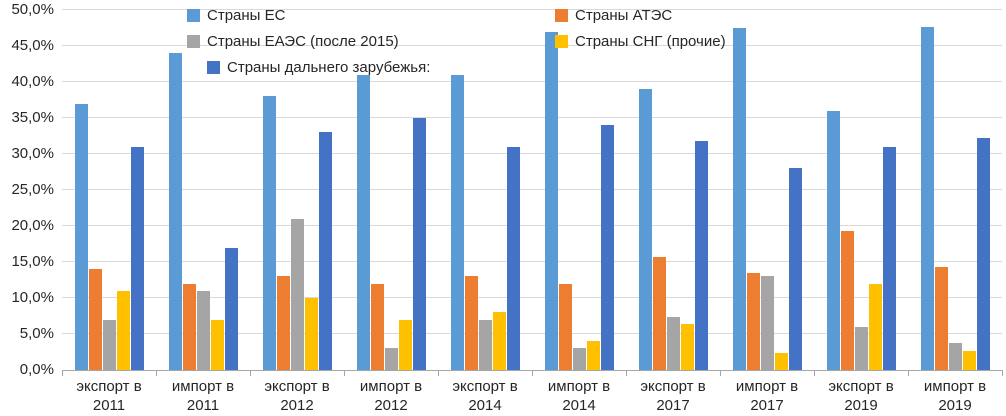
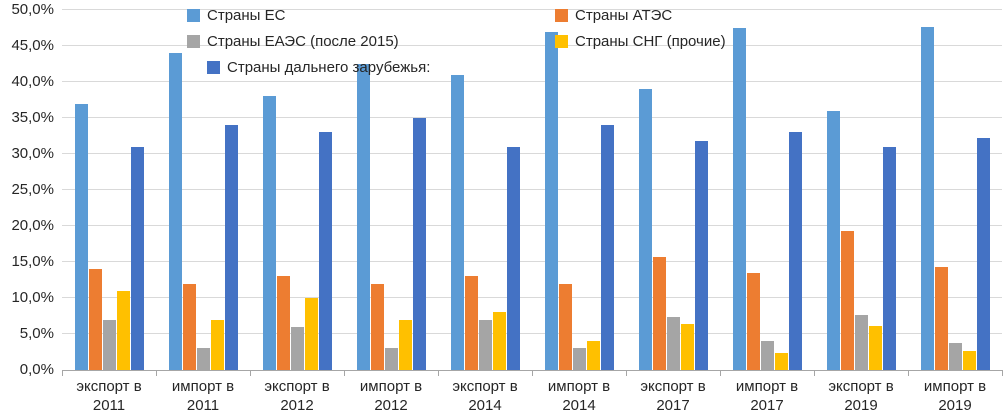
Страны ЕАЭС (после 2015)/импорт в 2011: 11% -> 3%
Страны дальнего зарубежья:/импорт в 2011: 17% -> 34%
Страны ЕАЭС (после 2015)/экспорт в 2012: 21% -> 6%
Страны ЕС/импорт в 2012: 41% -> 42%
Страны ЕАЭС (после 2015)/импорт в 2017: 13% -> 4%
Страны дальнего зарубежья:/импорт в 2017: 28% -> 33%
Страны ЕАЭС (после 2015)/экспорт в 2019: 6% -> 8%
Страны СНГ (прочие)/экспорт в 2019: 12% -> 6%
